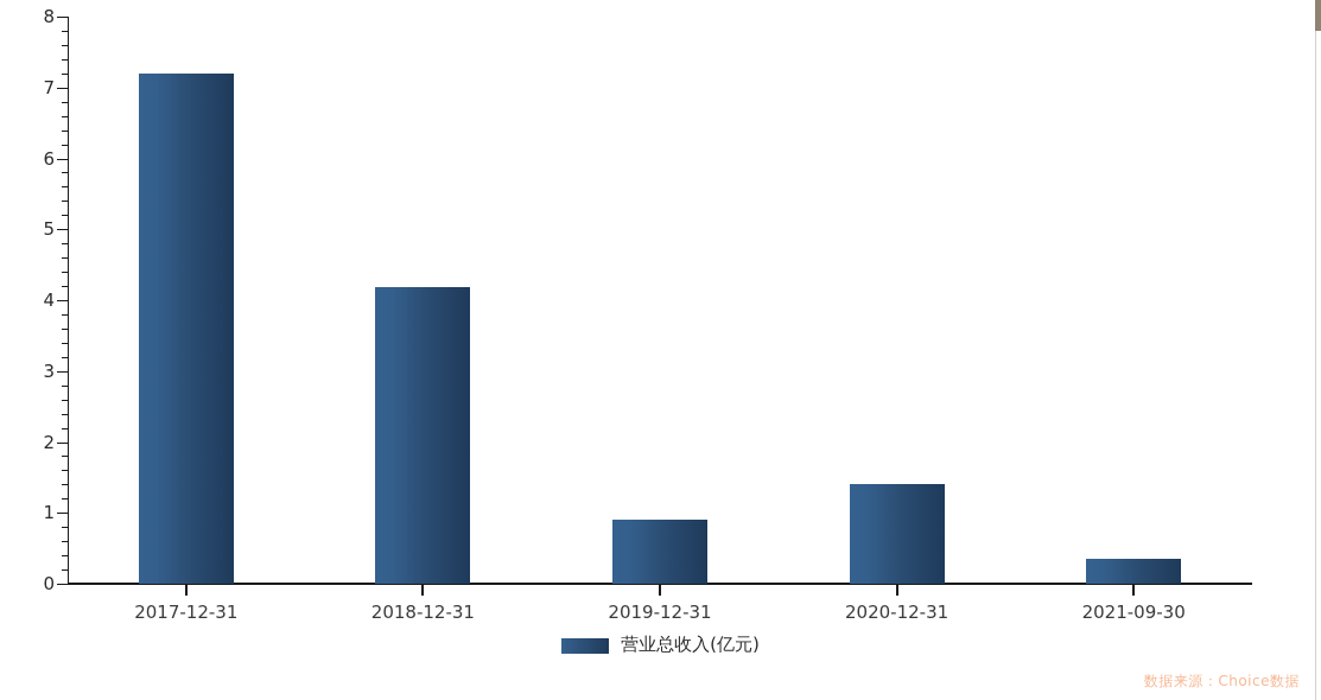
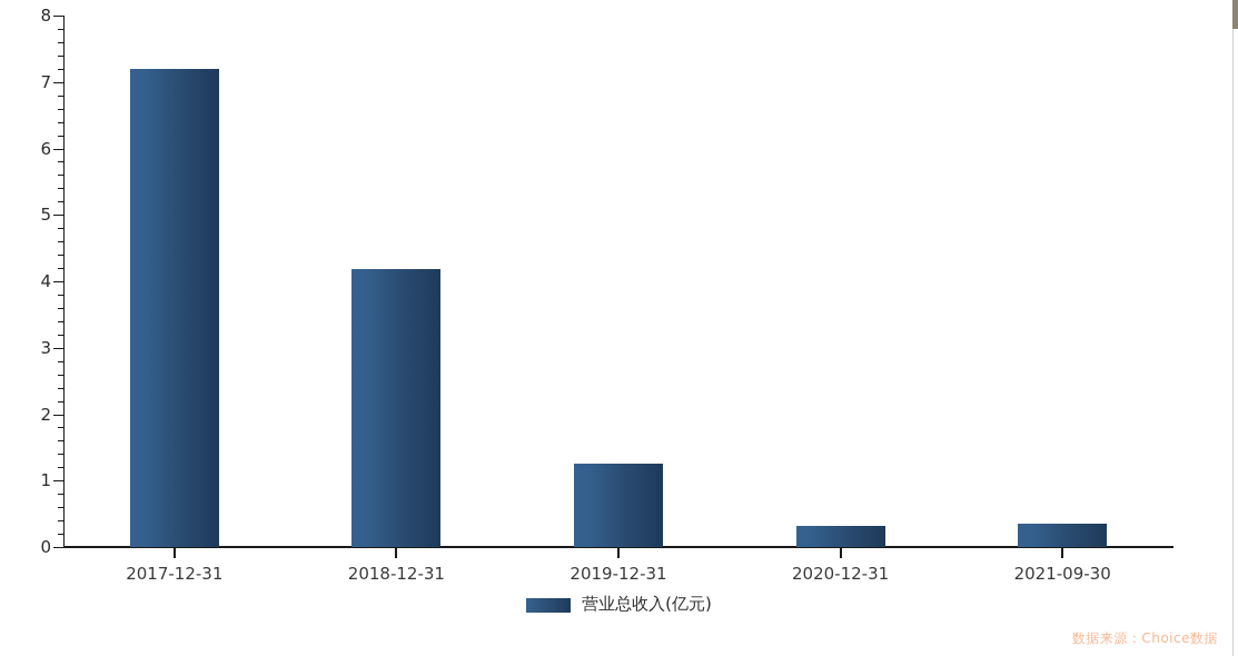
2019-12-31: 0.9 -> 1.2
2020-12-31: 1.4 -> 0.3
